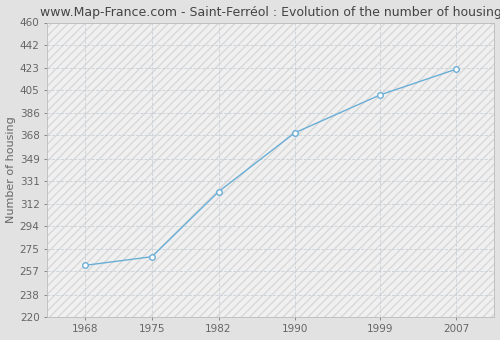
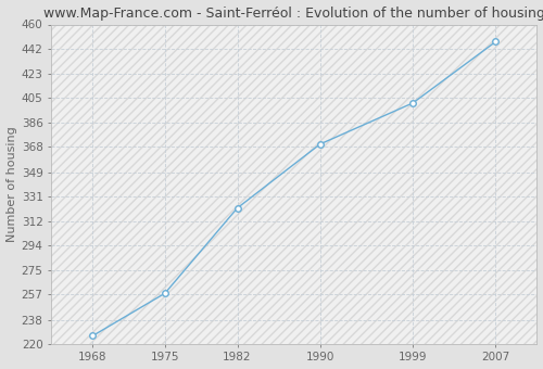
1968: 262 -> 226
1975: 269 -> 258
2007: 422 -> 447
